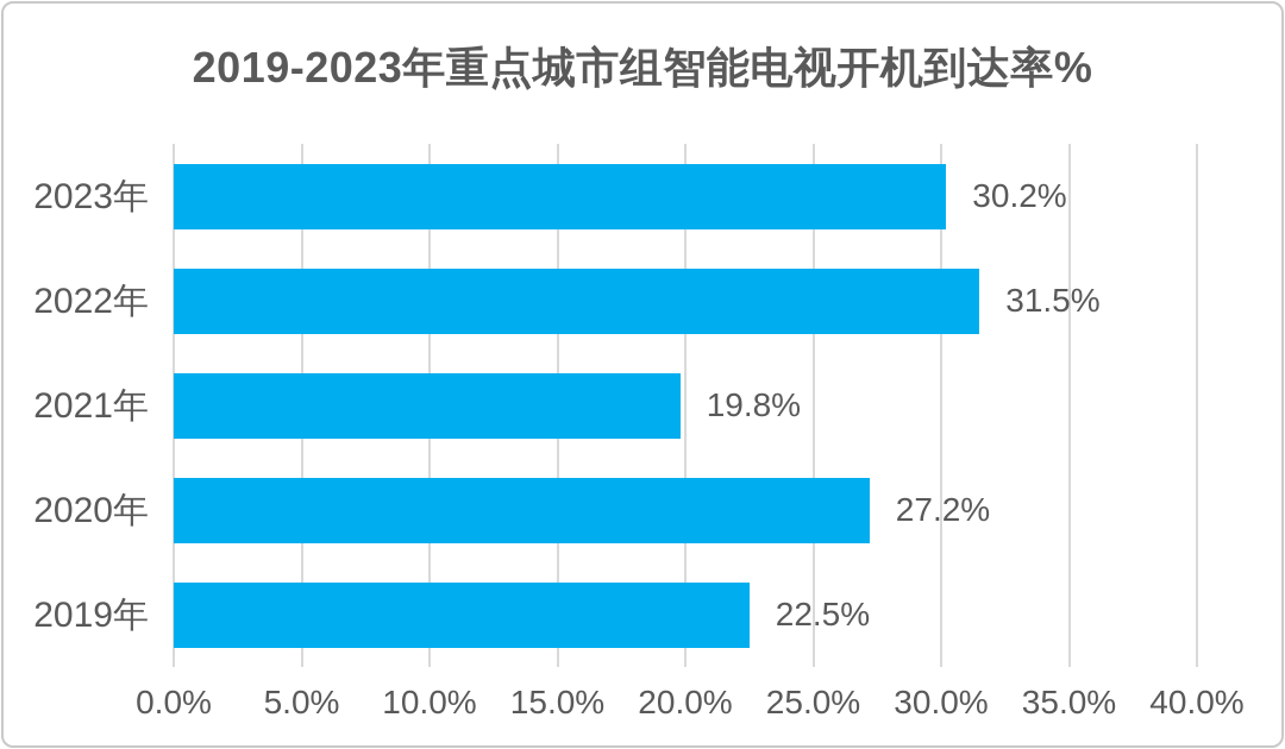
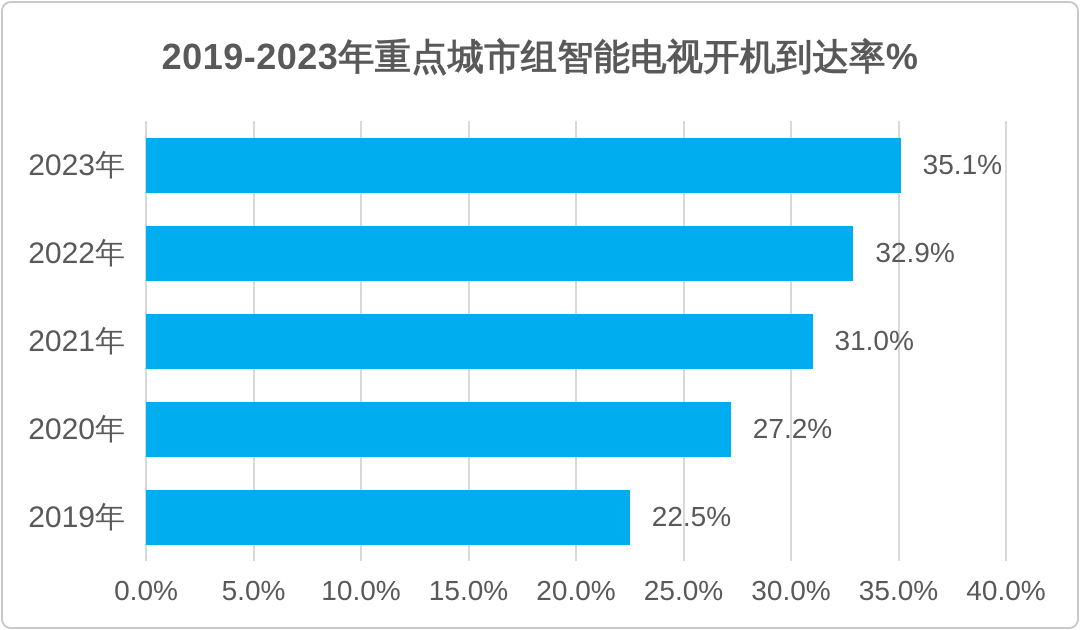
2023年: 30.2% -> 35.1%
2022年: 31.5% -> 32.9%
2021年: 19.8% -> 31.0%
